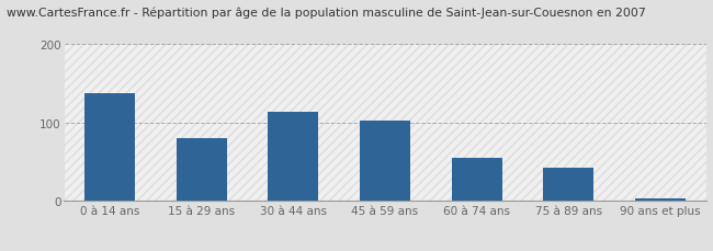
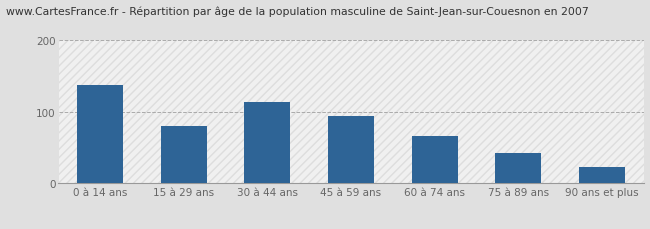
45 à 59 ans: 102 -> 94
60 à 74 ans: 55 -> 66
90 ans et plus: 3 -> 22
